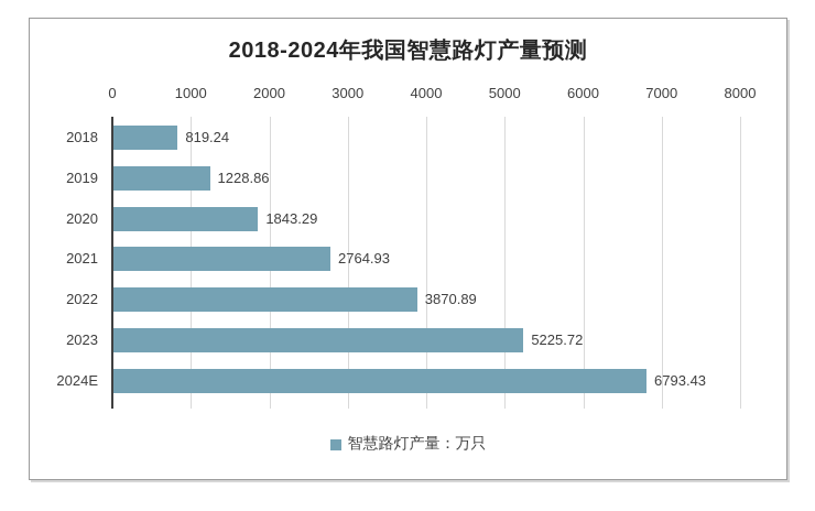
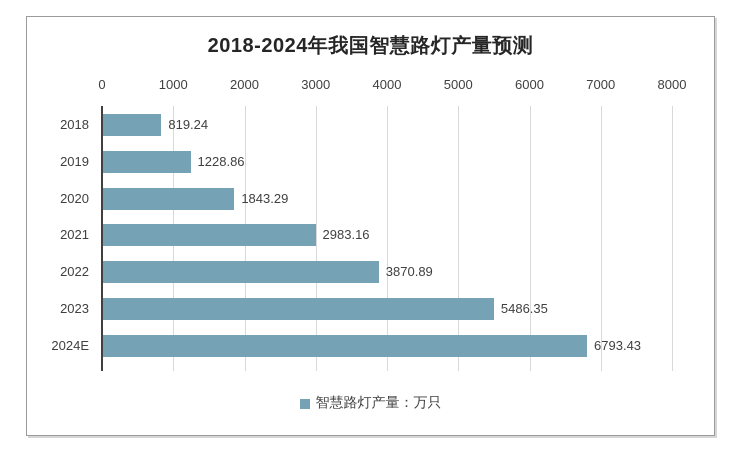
2021: 2764.93 -> 2983.16
2023: 5225.72 -> 5486.35
